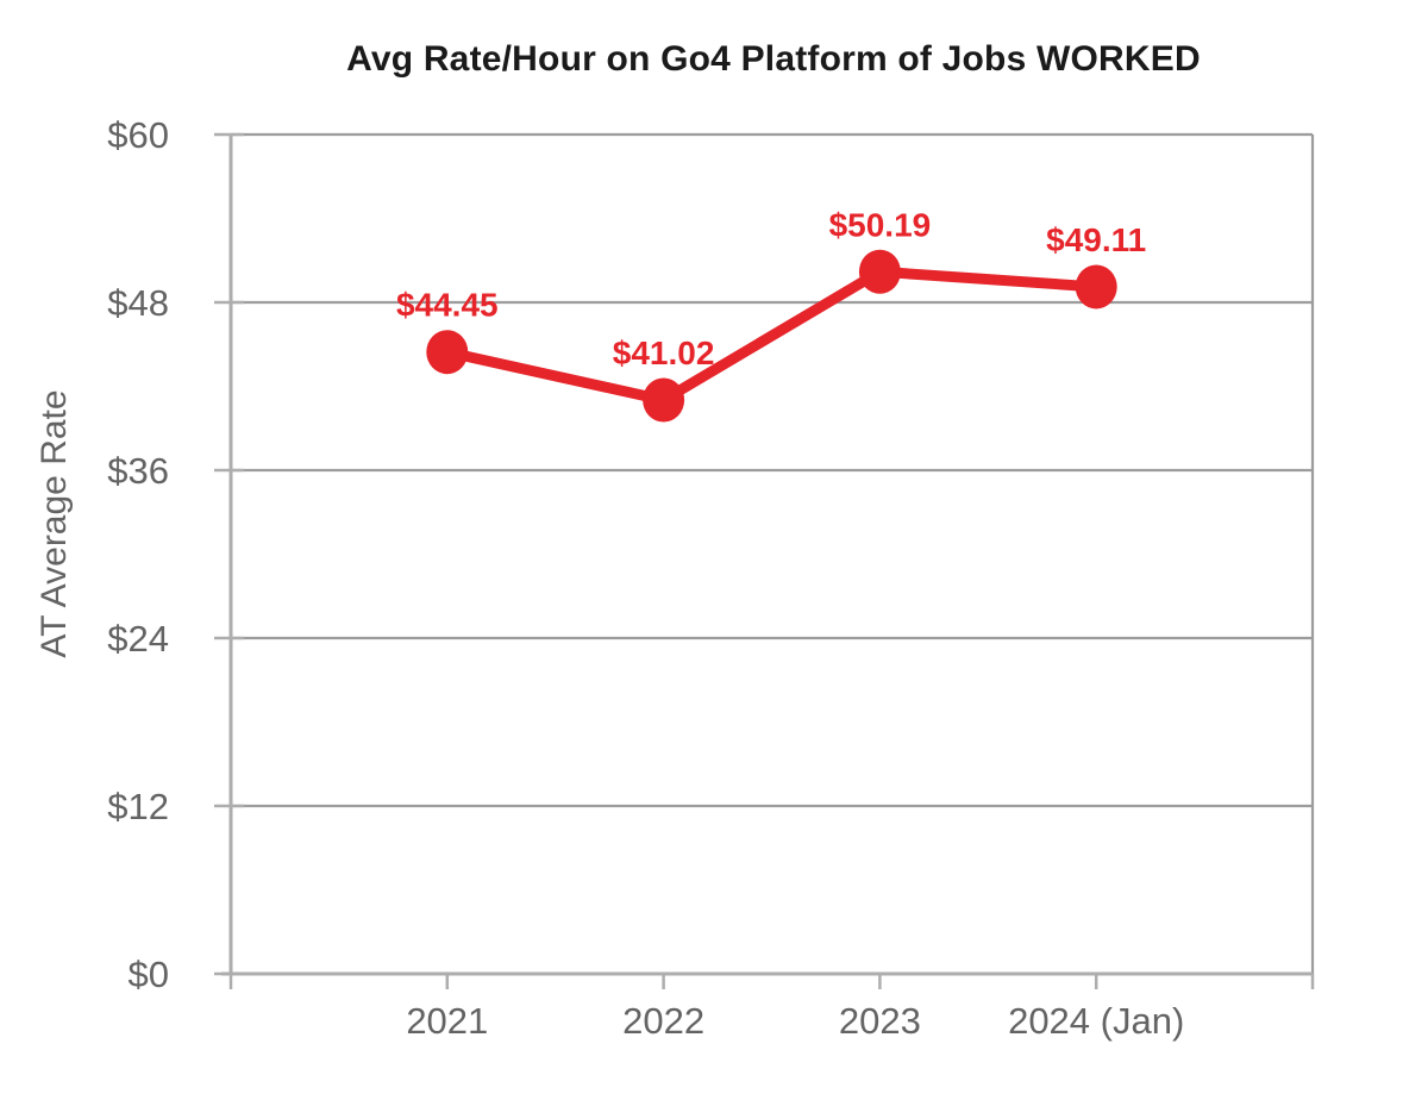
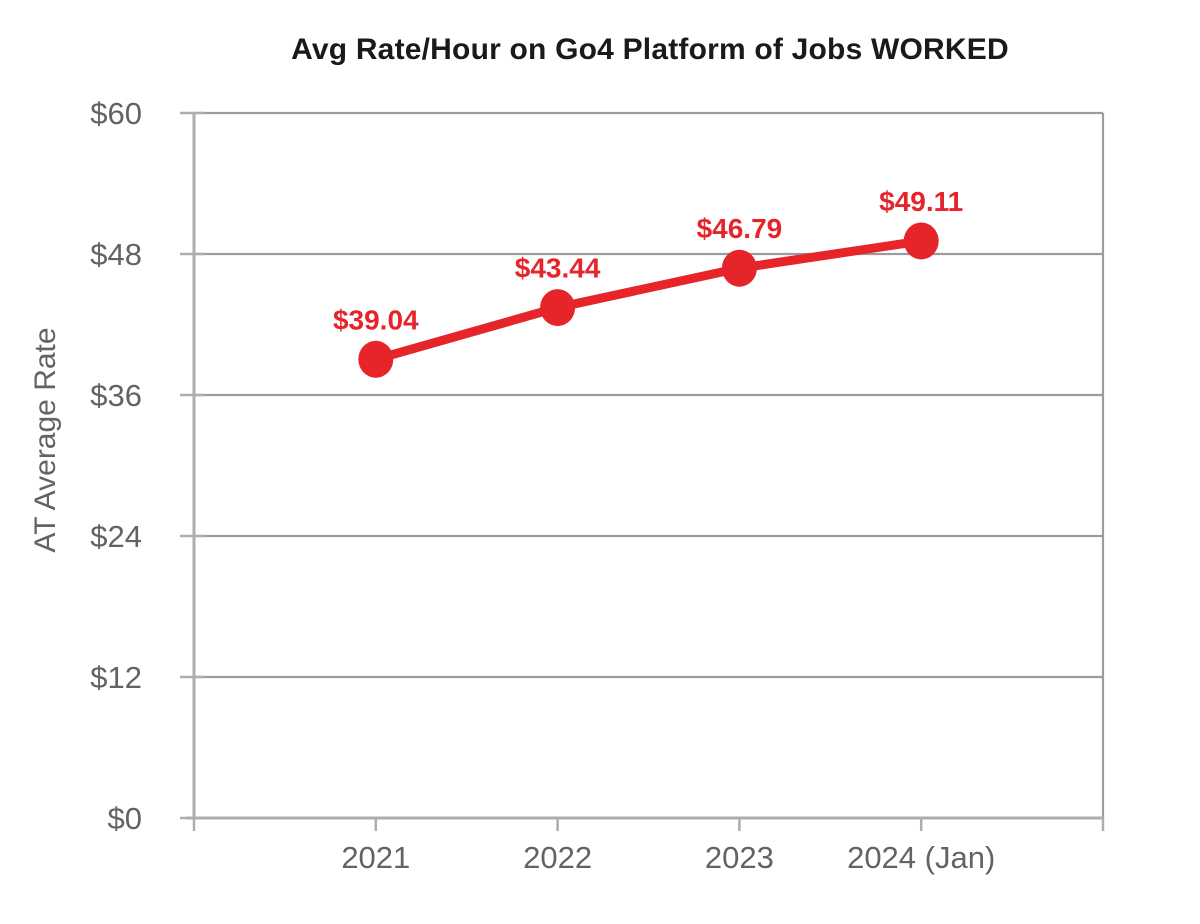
2021: $44.45 -> $39.04
2022: $41.02 -> $43.44
2023: $50.19 -> $46.79
